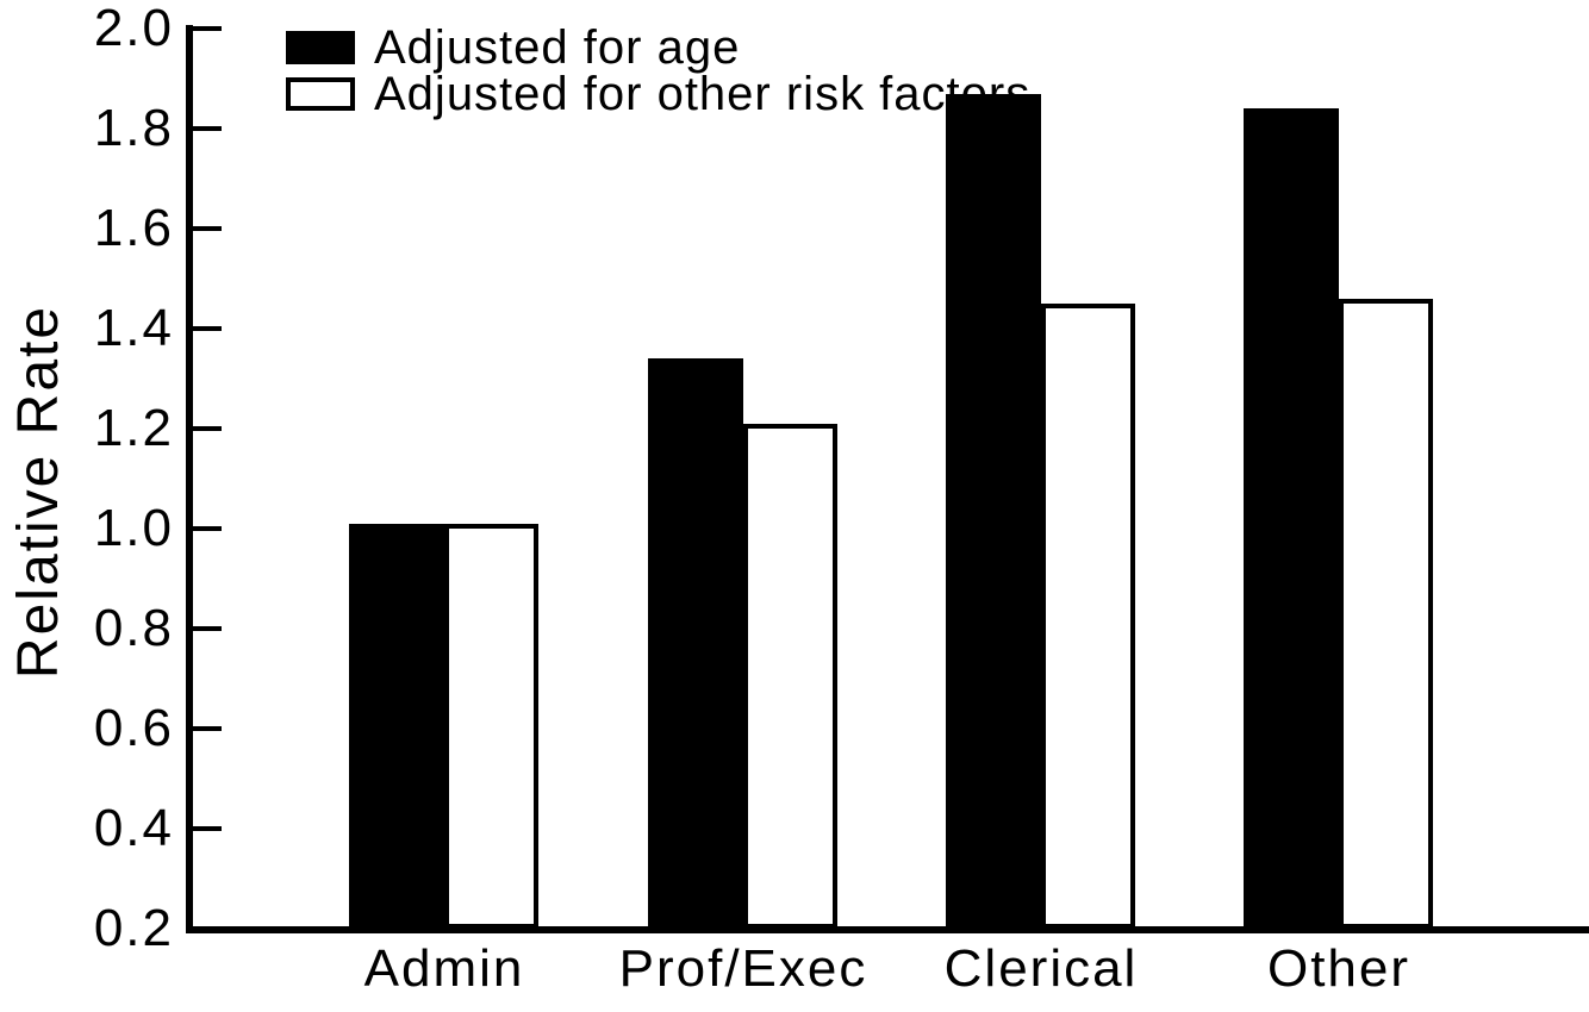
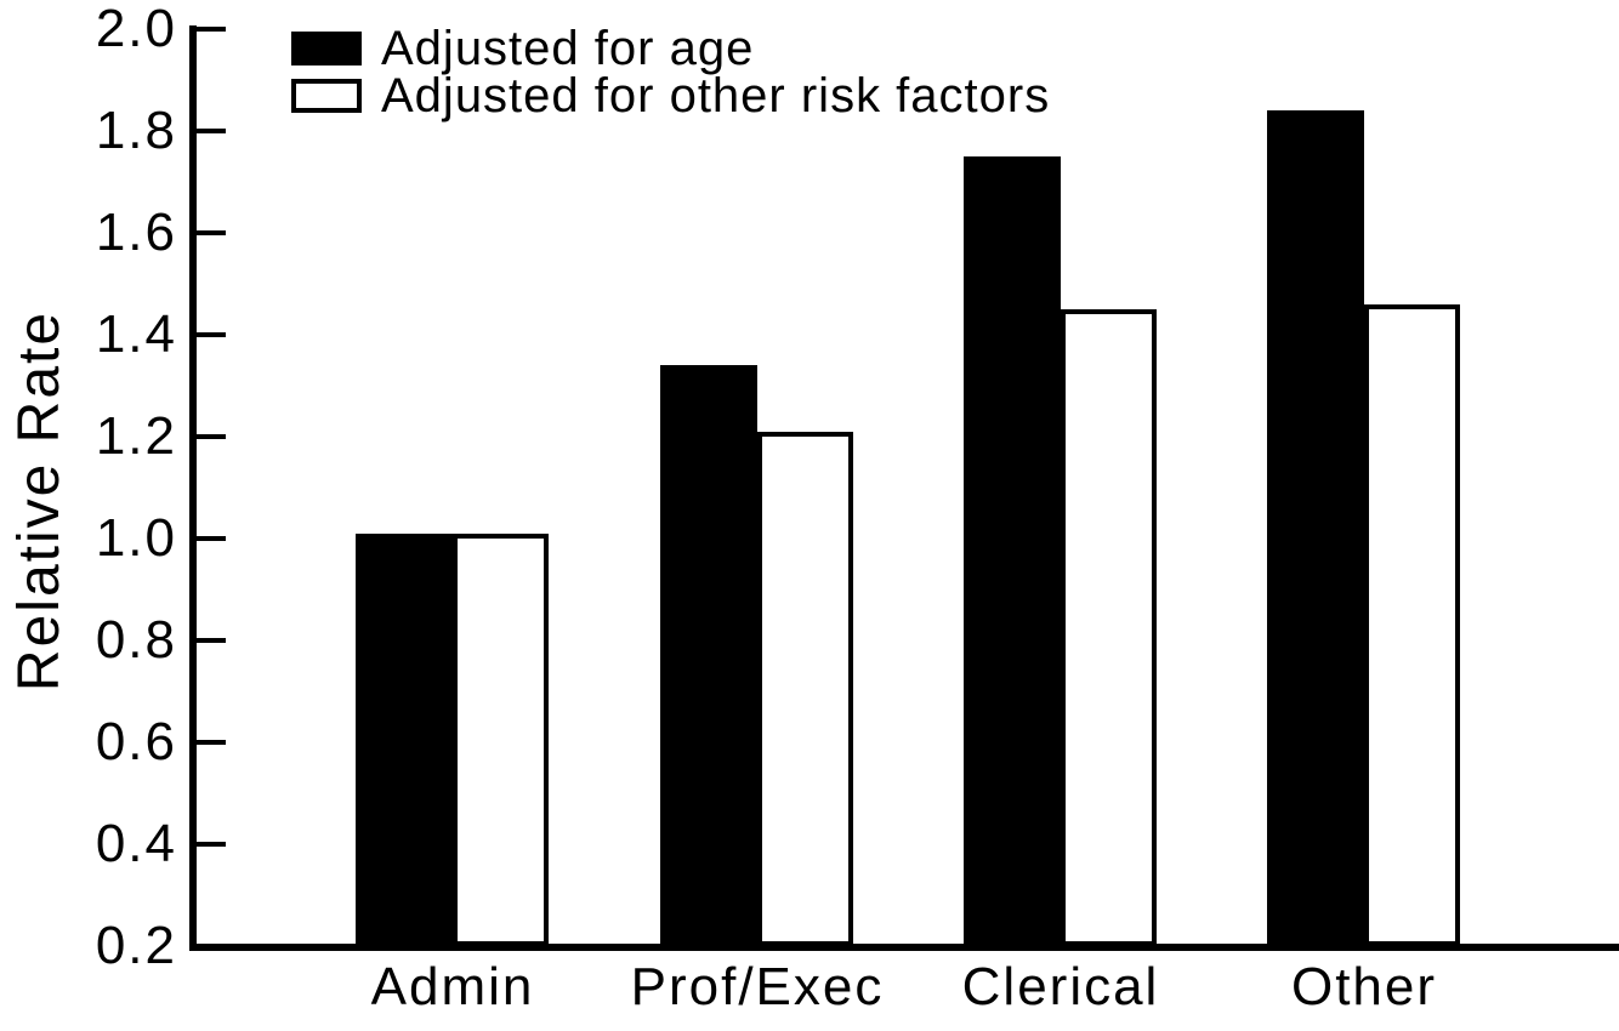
Adjusted for age/Clerical: 1.87 -> 1.75
